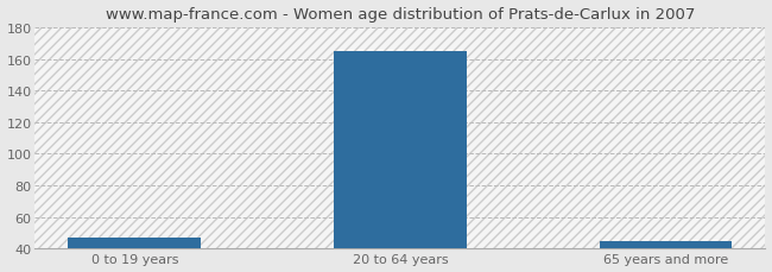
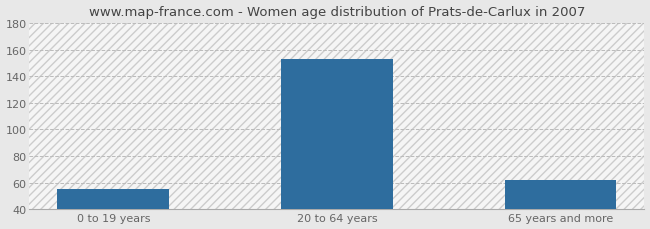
0 to 19 years: 47 -> 55
20 to 64 years: 165 -> 153
65 years and more: 45 -> 62
